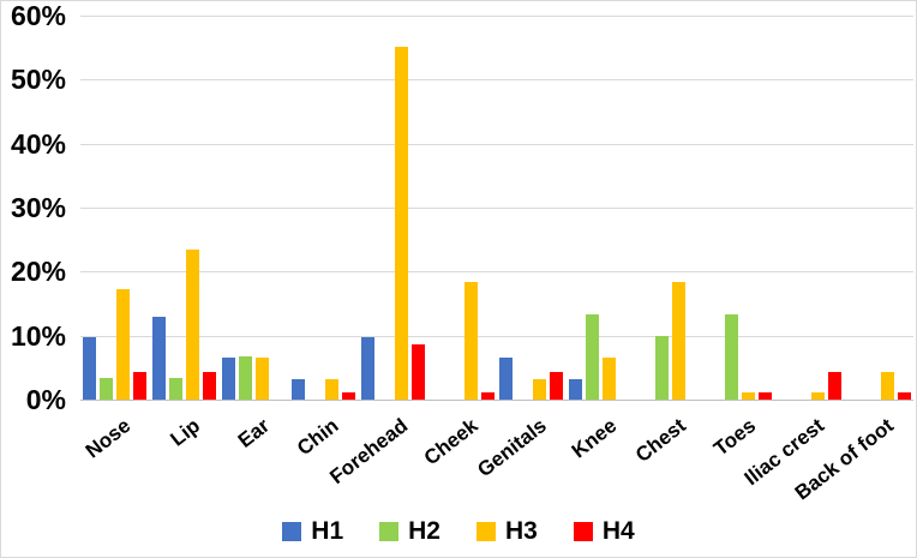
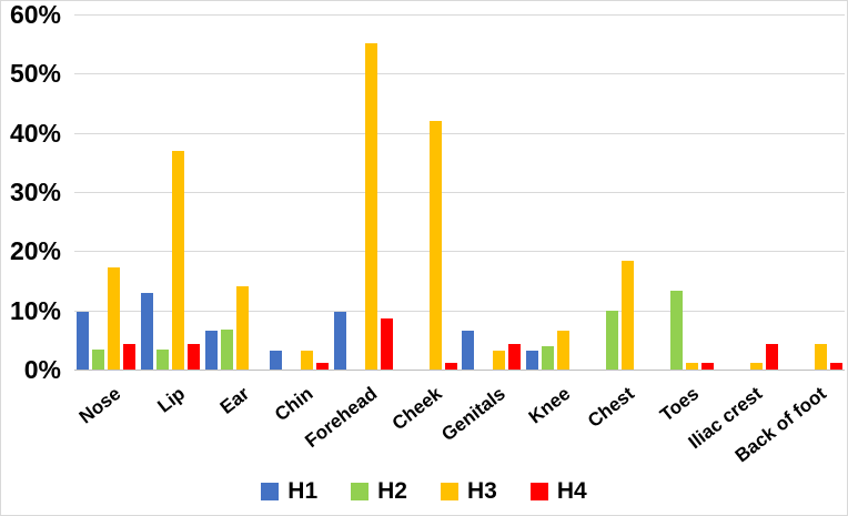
H3/Lip: 24% -> 37%
H3/Ear: 6% -> 14%
H3/Cheek: 18% -> 42%
H2/Knee: 13% -> 4%
